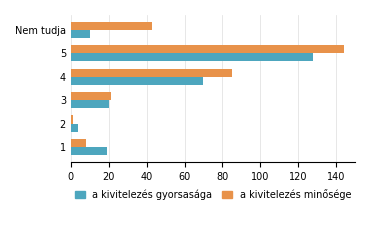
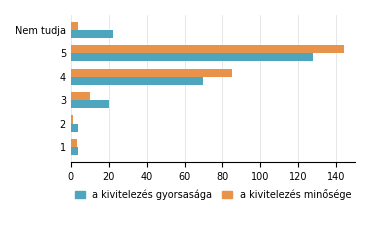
a kivitelezés minősége/Nem tudja: 43 -> 4
a kivitelezés gyorsasága/Nem tudja: 10 -> 22
a kivitelezés minősége/3: 21 -> 10
a kivitelezés minősége/1: 8 -> 3
a kivitelezés gyorsasága/1: 19 -> 4
